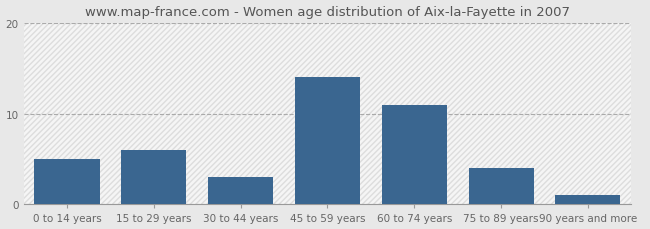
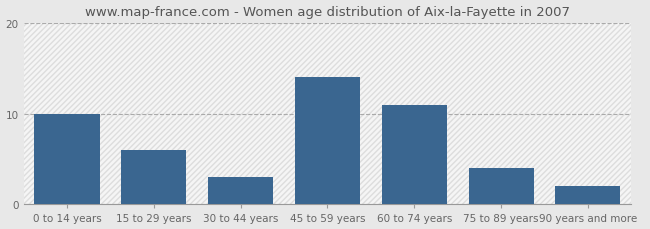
0 to 14 years: 5 -> 10
90 years and more: 1 -> 2
